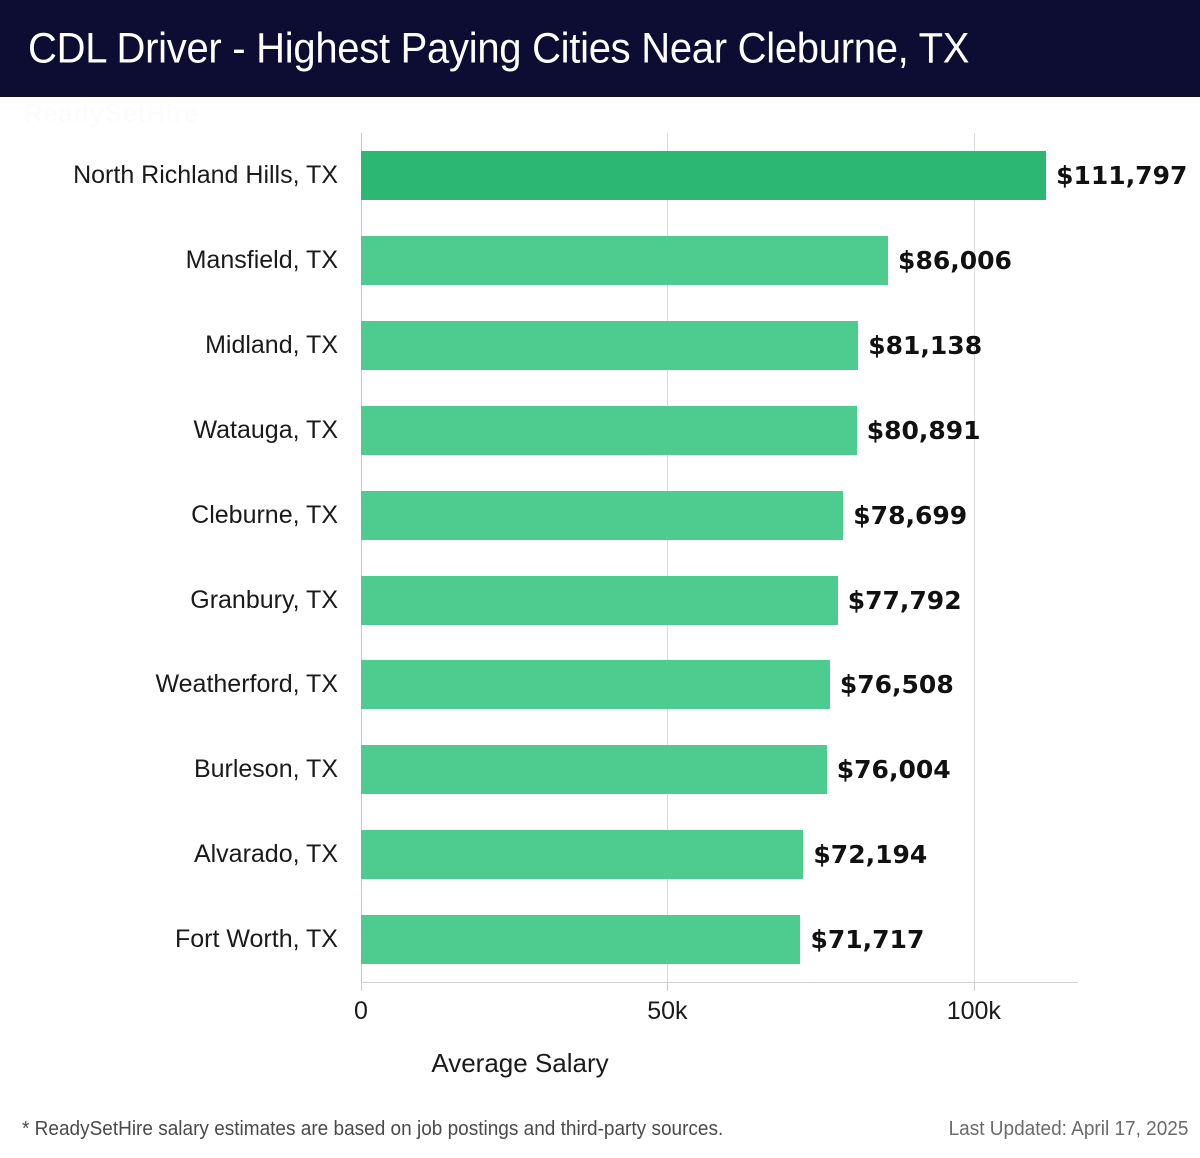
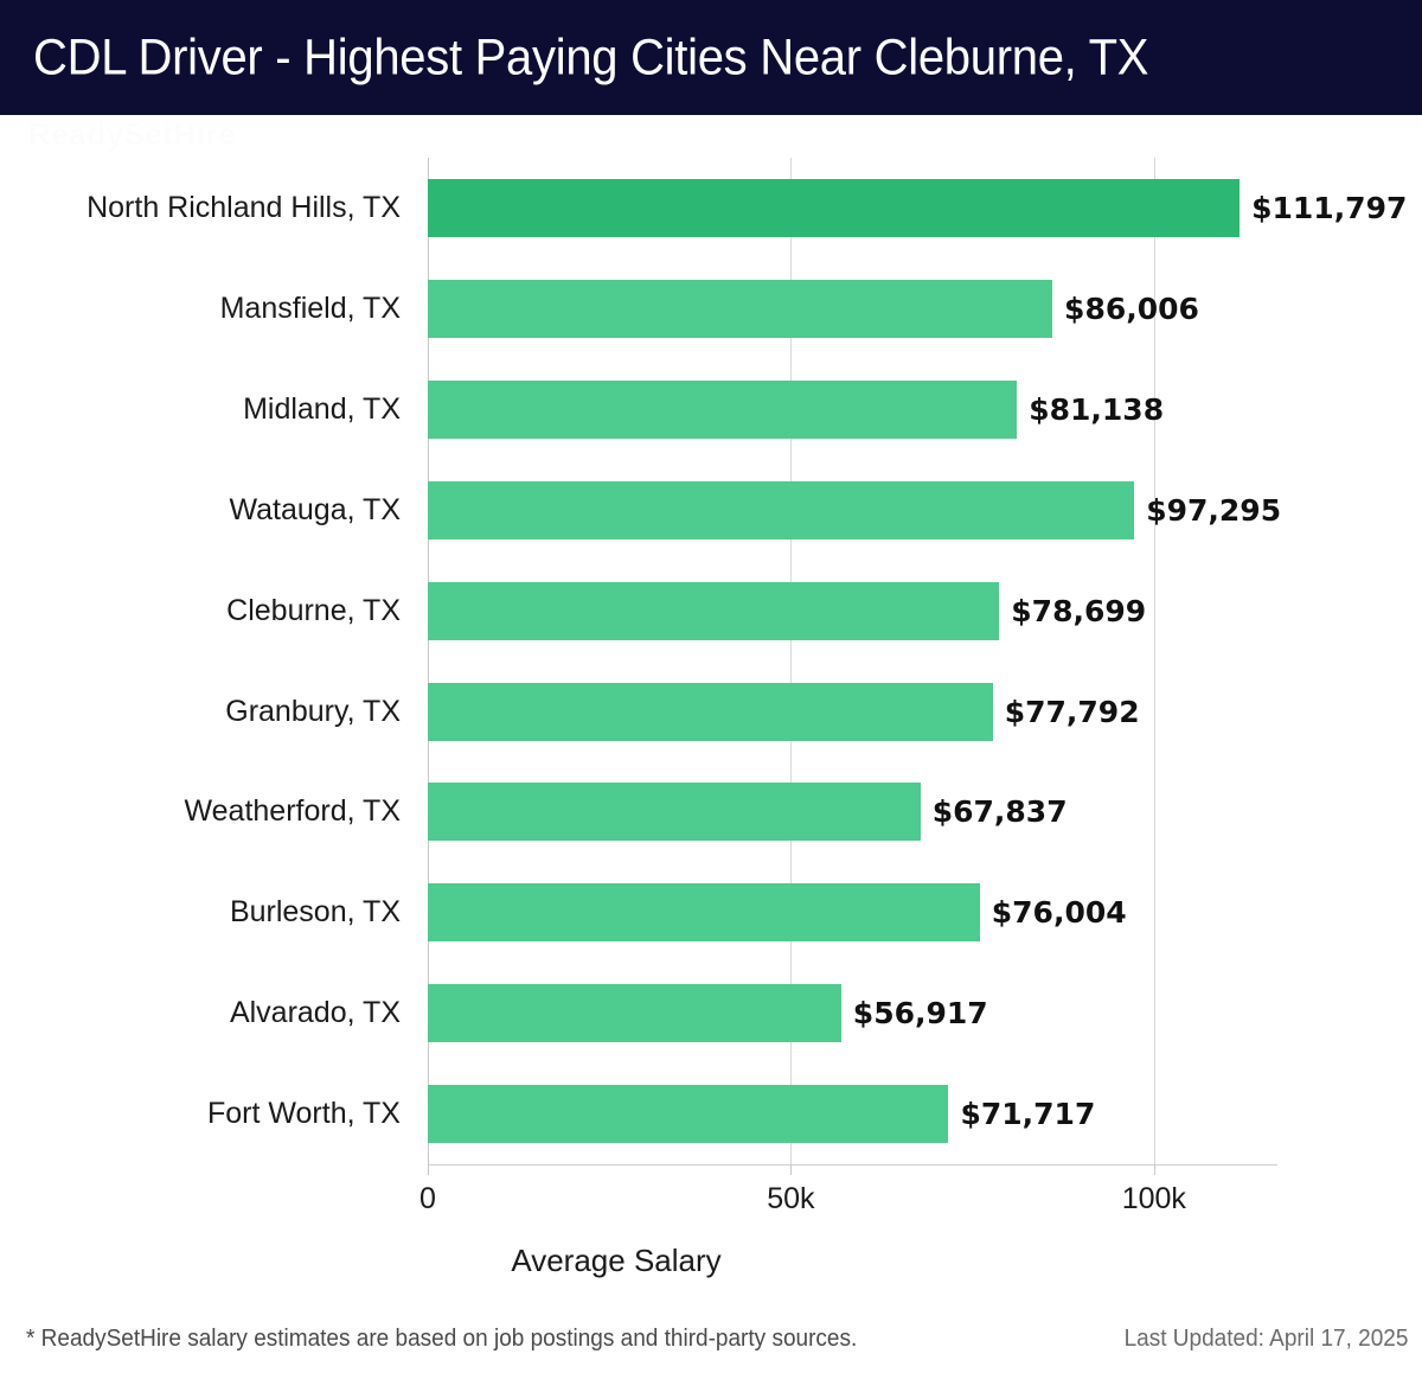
Watauga, TX: $80,891 -> $97,295
Weatherford, TX: $76,508 -> $67,837
Alvarado, TX: $72,194 -> $56,917
